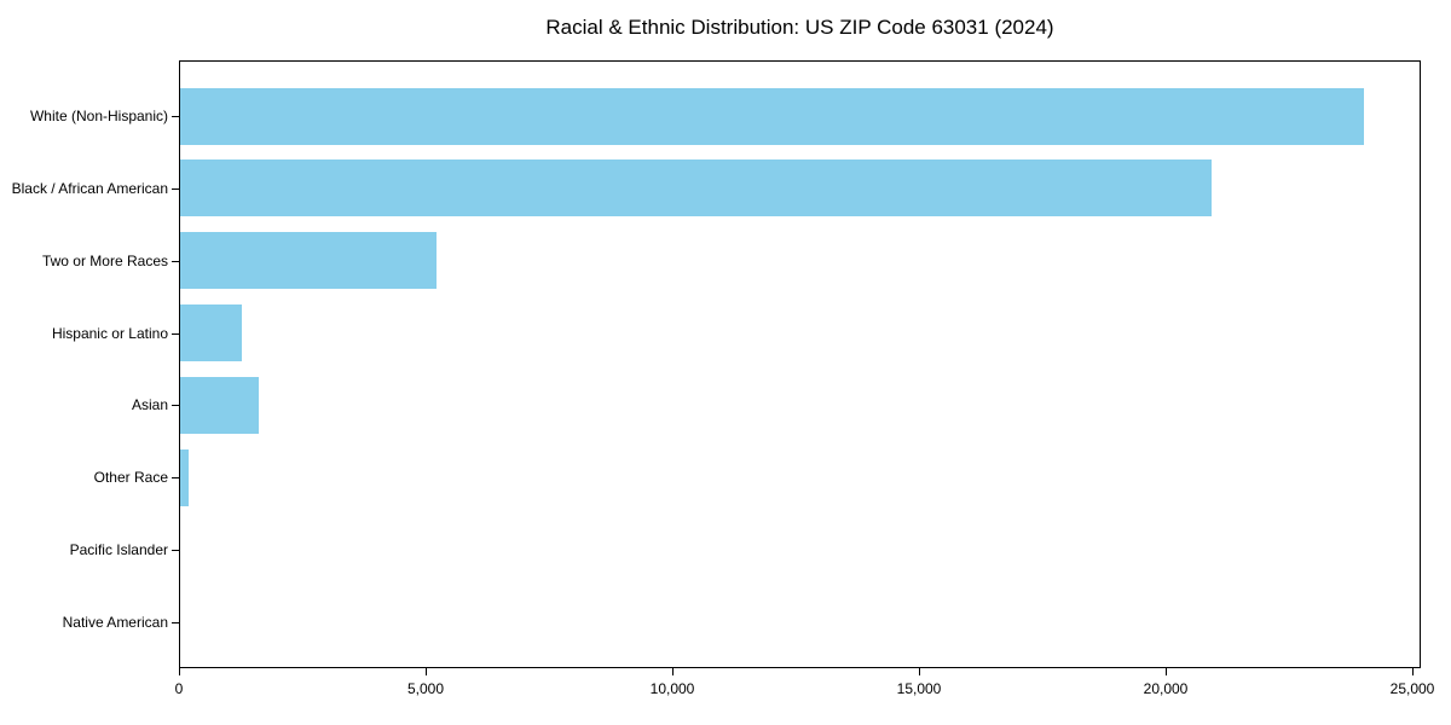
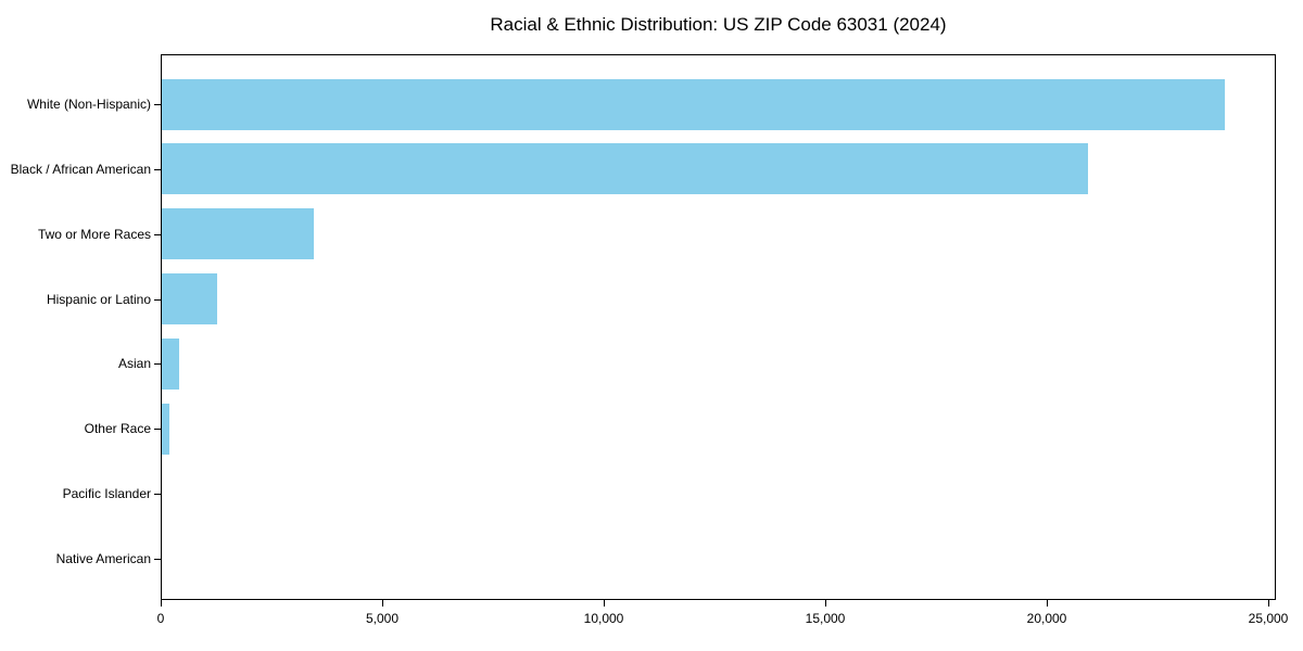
Two or More Races: 5200 -> 3400
Asian: 1600 -> 400
